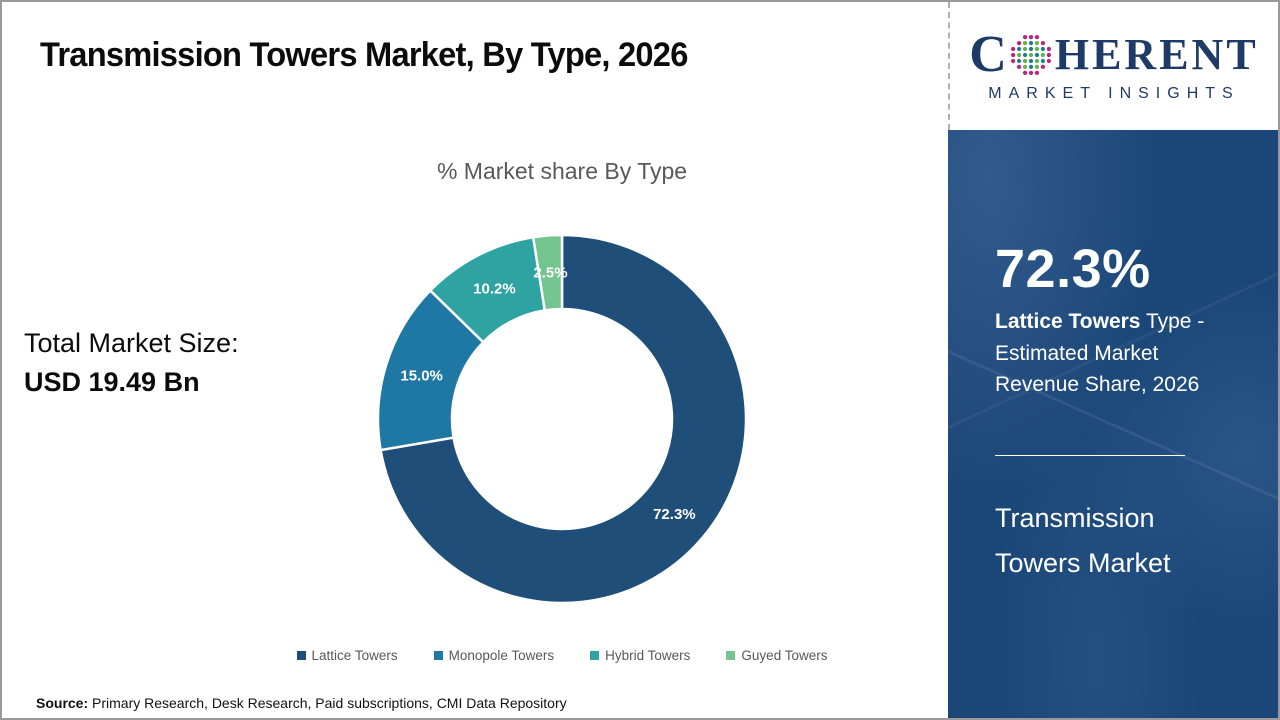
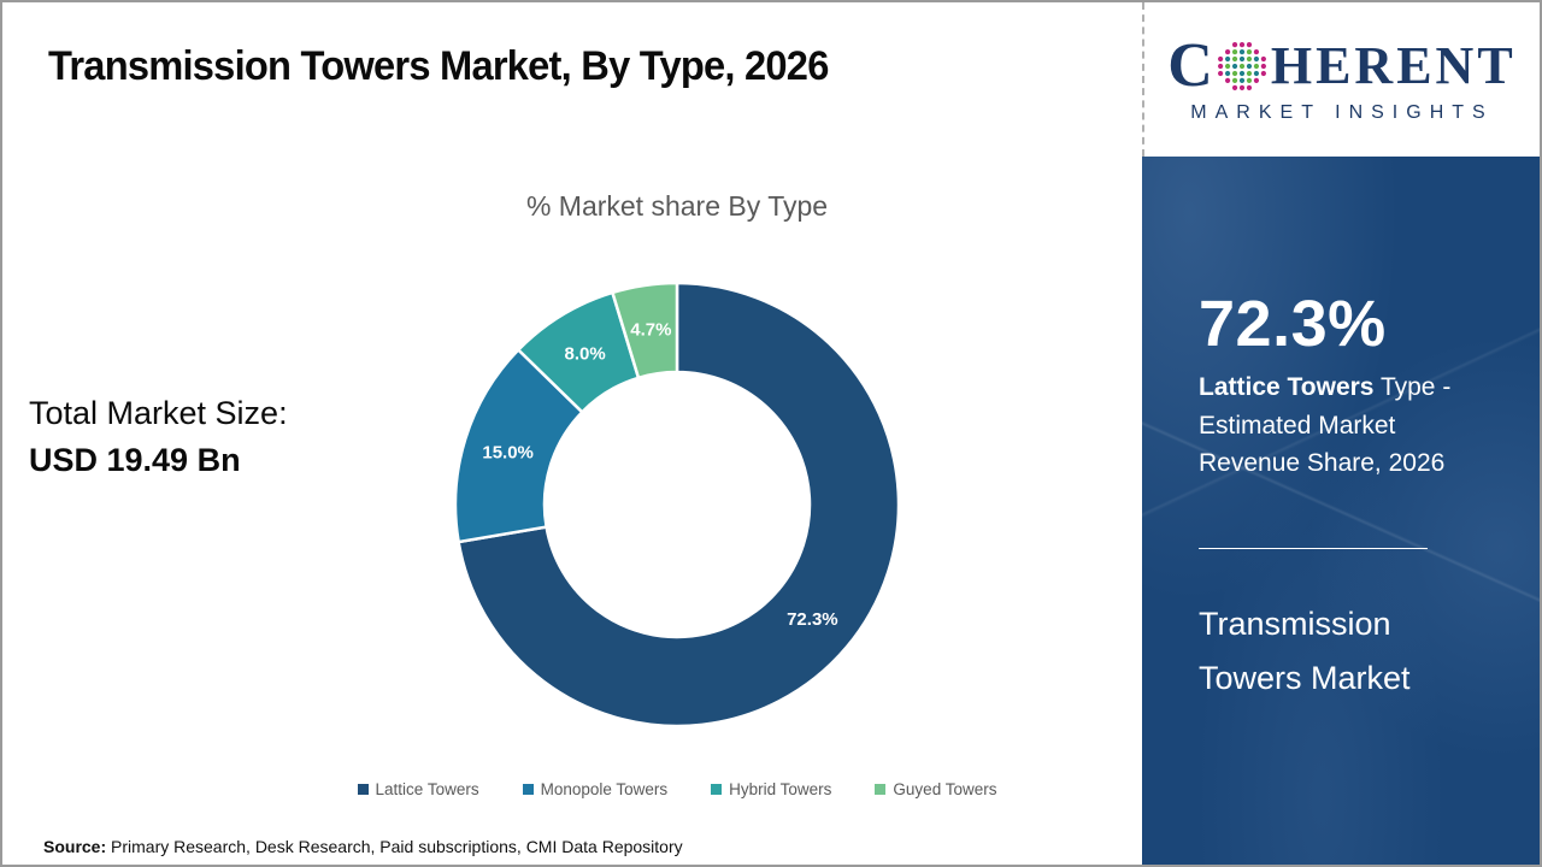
Hybrid Towers: 10.2% -> 8.0%
Guyed Towers: 2.5% -> 4.7%
